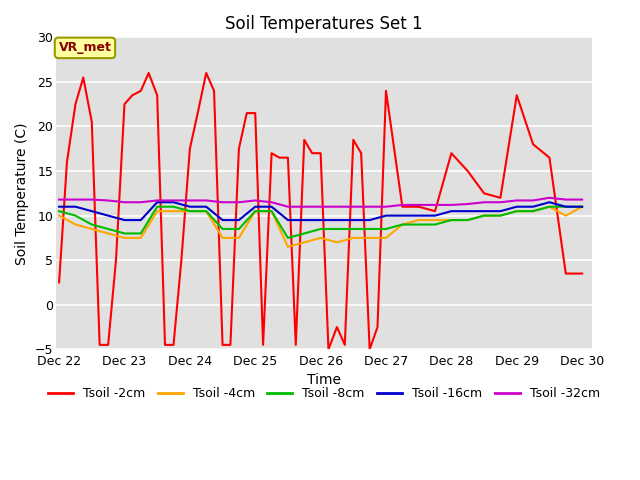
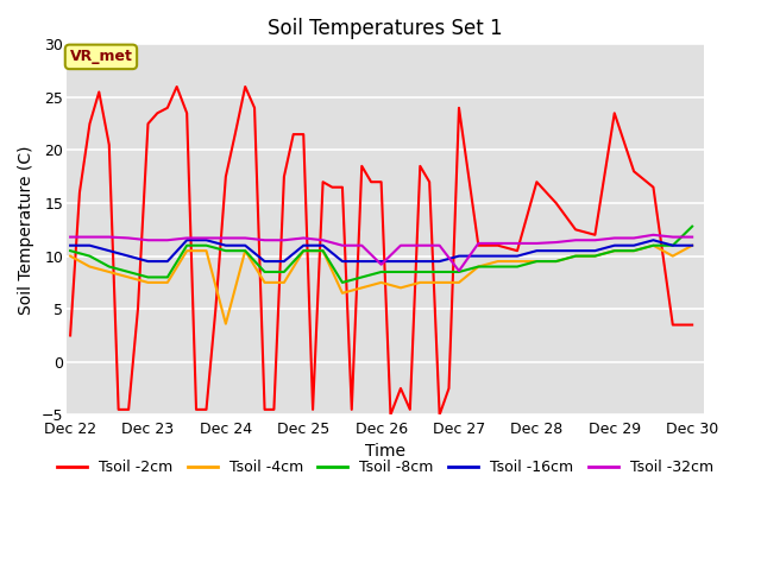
Tsoil -4cm/Dec 24: 10.5 -> 3.6
Tsoil -32cm/Dec 26: 11.0 -> 9.2
Tsoil -32cm/Dec 27: 11.0 -> 8.6
Tsoil -8cm/Dec 30: 11.0 -> 12.8
